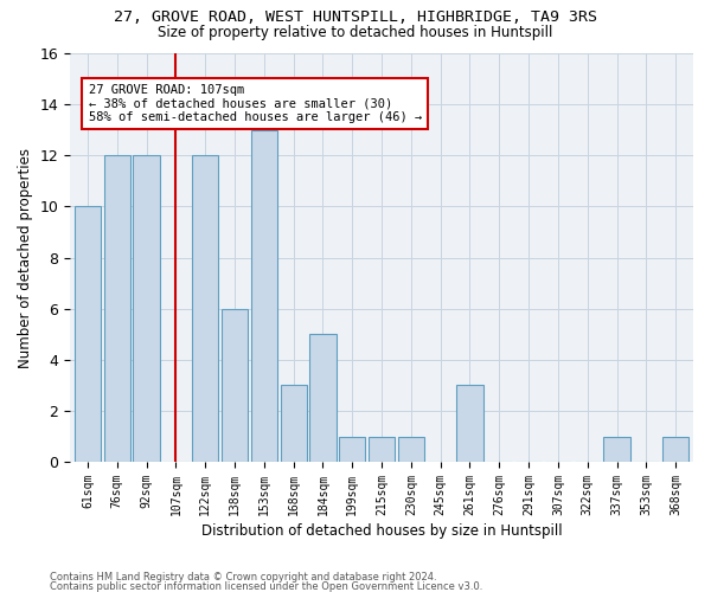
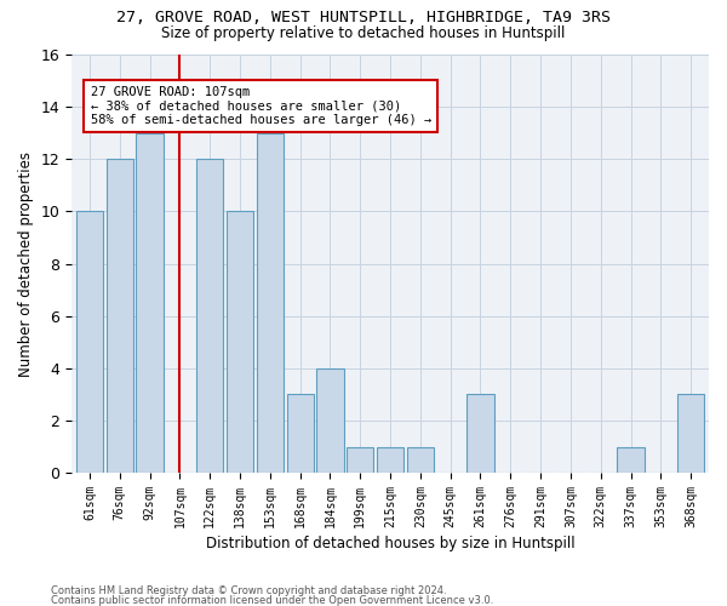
92sqm: 12 -> 13
138sqm: 6 -> 10
184sqm: 5 -> 4
368sqm: 1 -> 3
